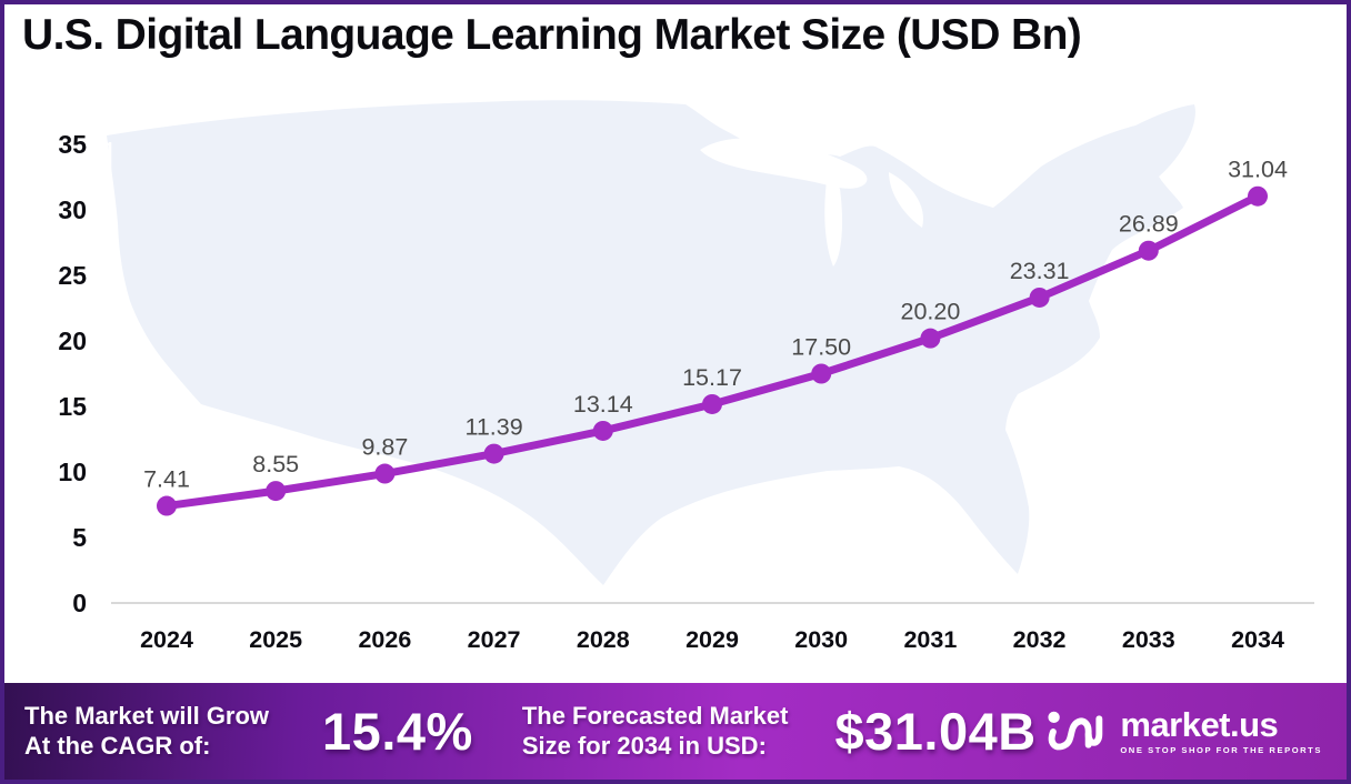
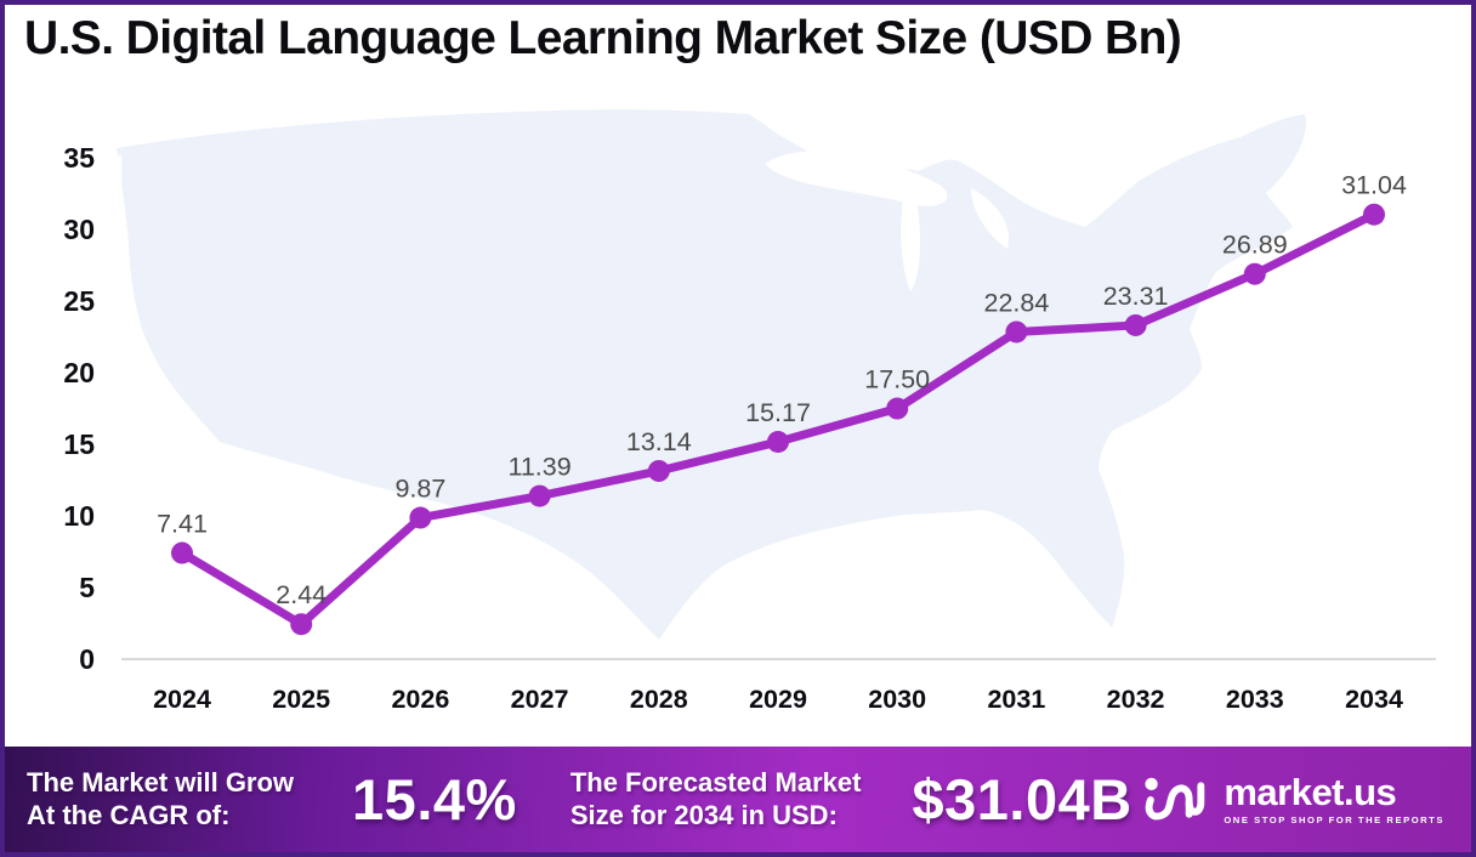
2025: 8.55 -> 2.44
2031: 20.20 -> 22.84
